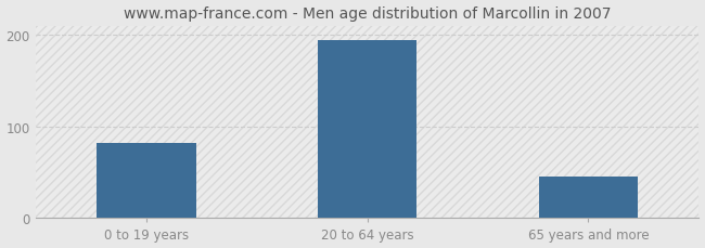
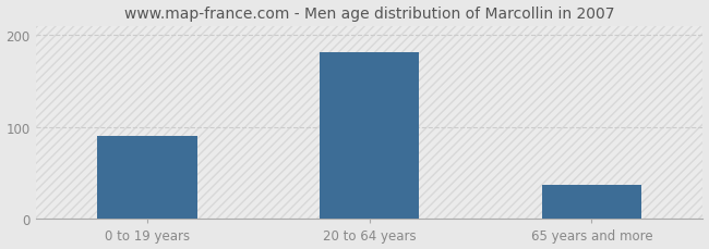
0 to 19 years: 82 -> 90
20 to 64 years: 194 -> 182
65 years and more: 46 -> 37
